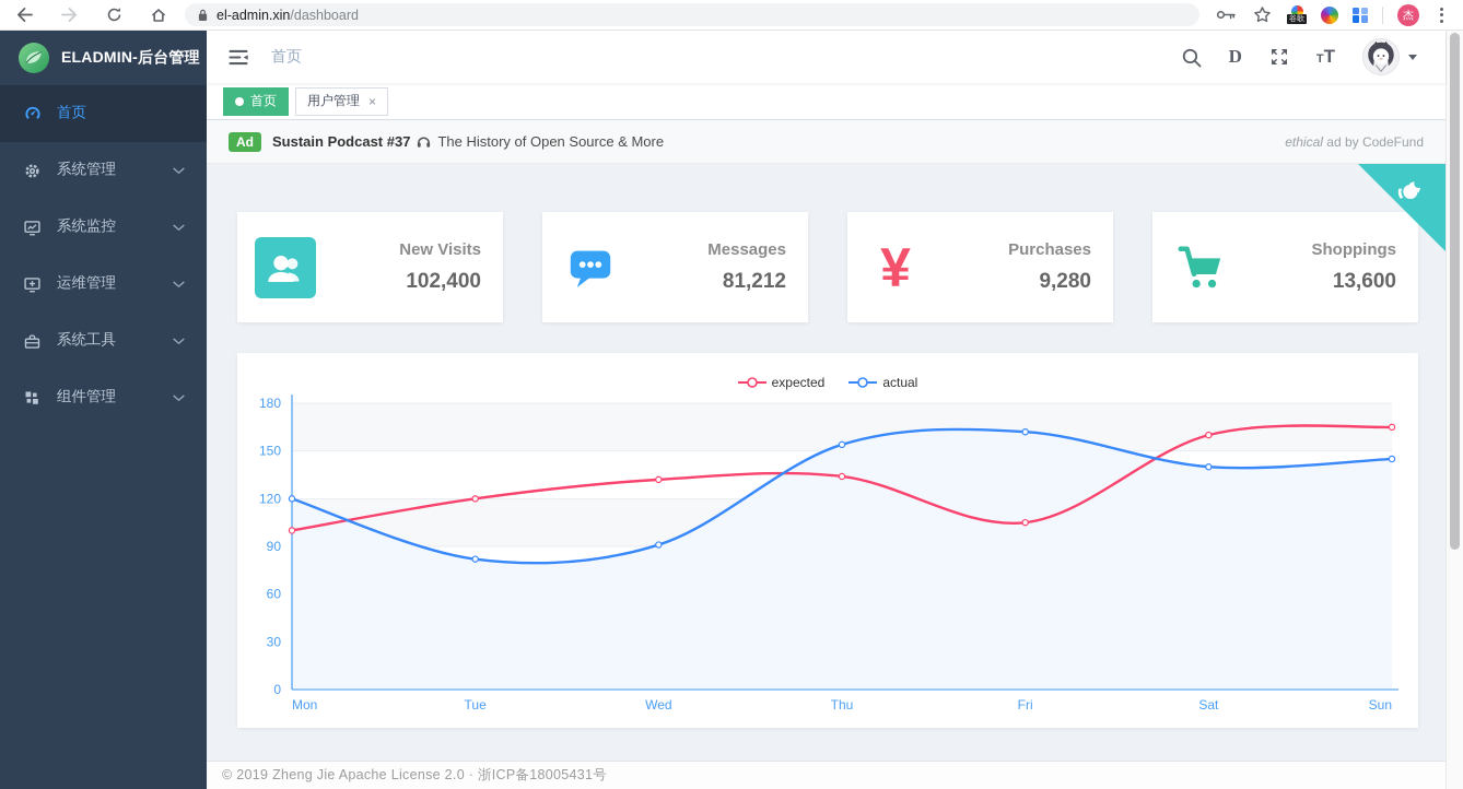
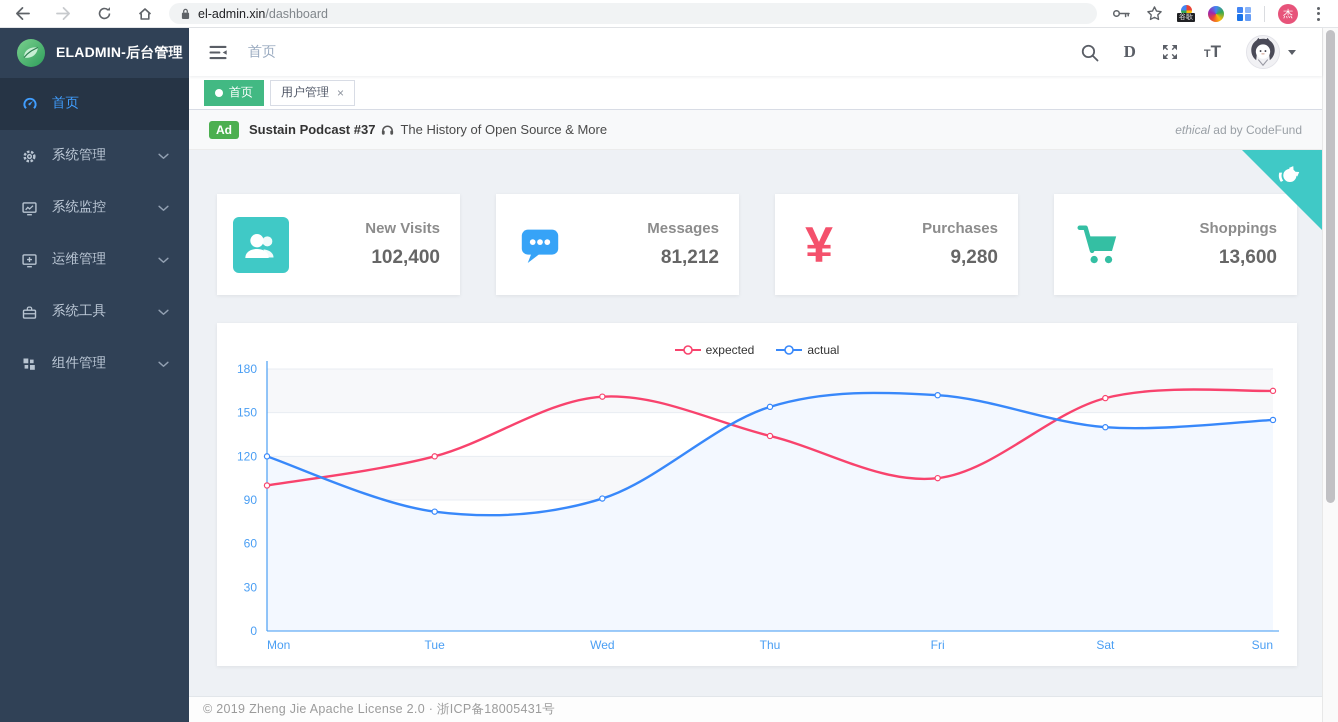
expected/Wed: 132 -> 161
